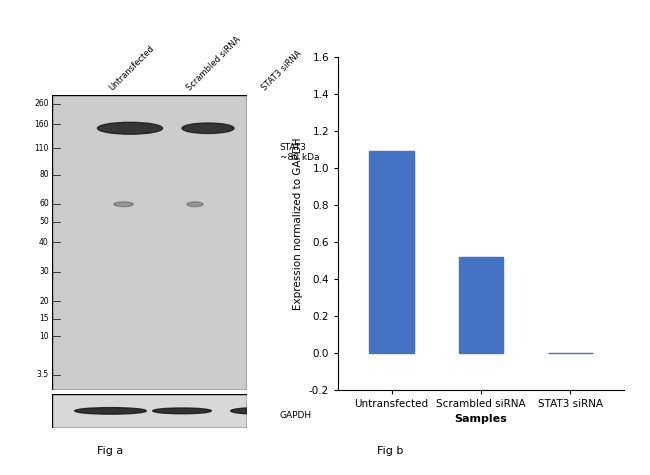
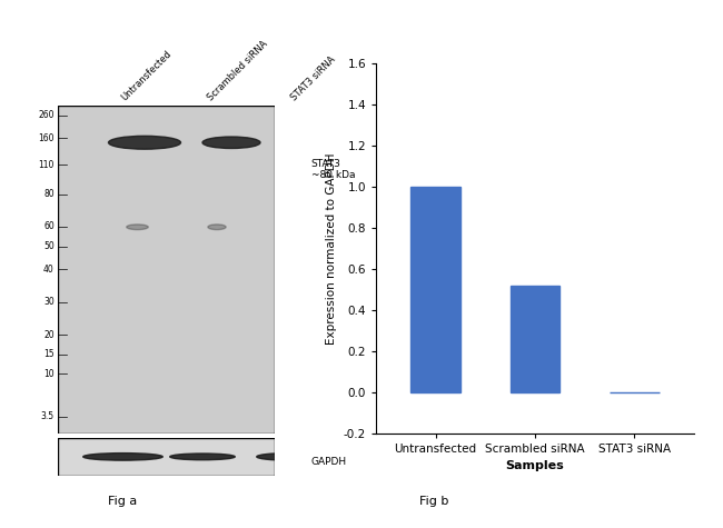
Untransfected: 1.09 -> 1.00
